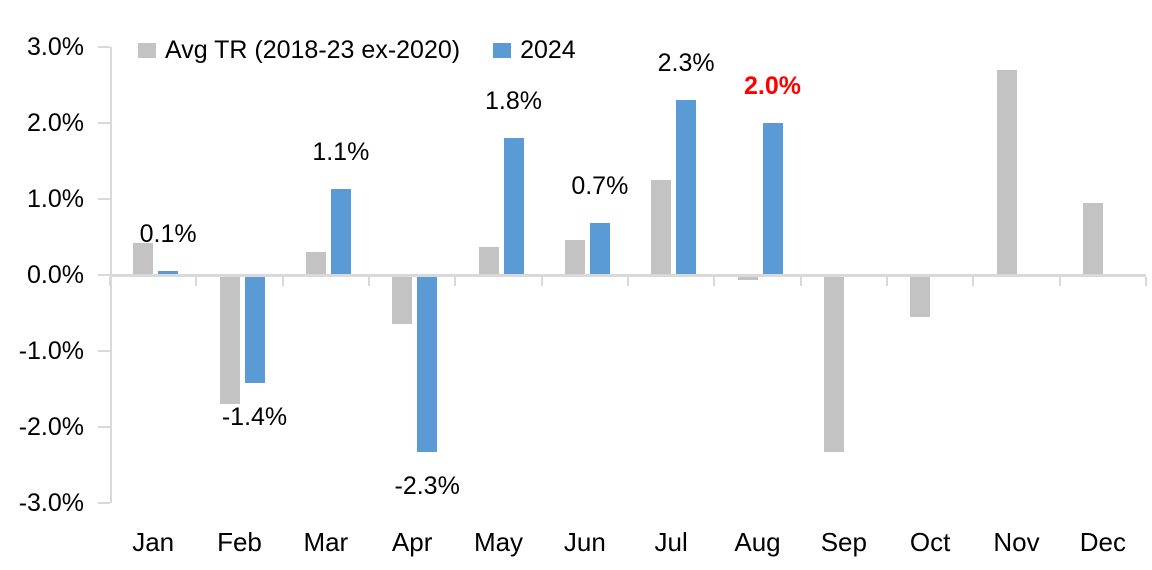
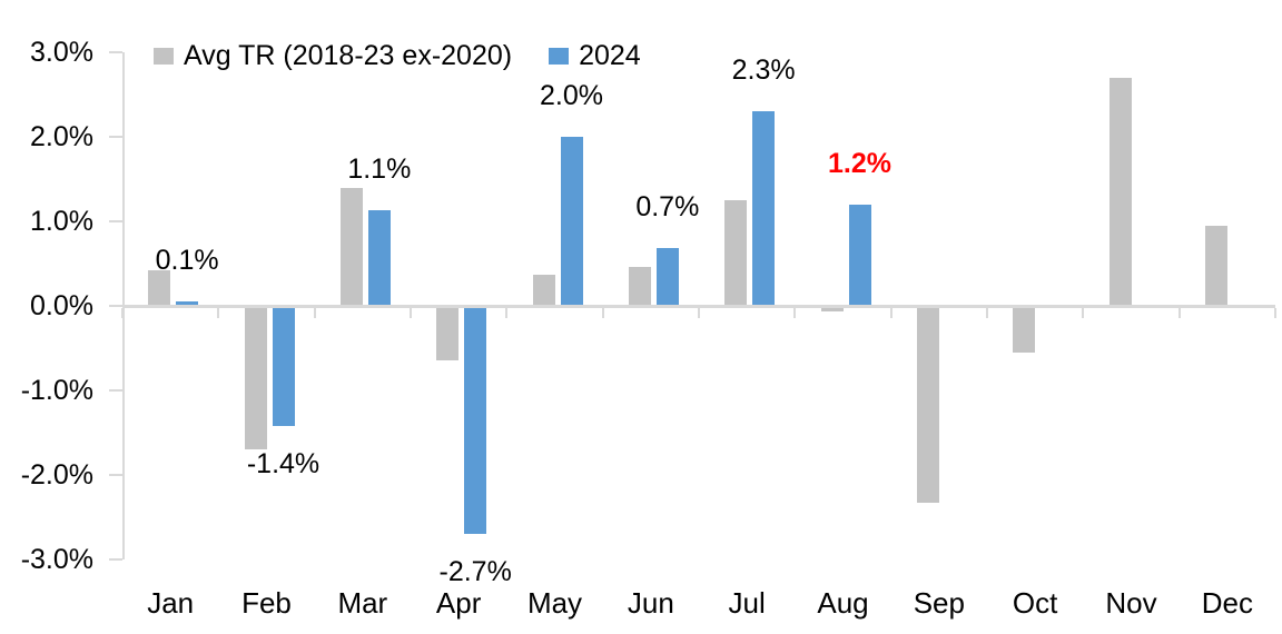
Avg TR (2018-23 ex-2020)/Mar: 0.3% -> 1.4%
2024/Apr: -2.3% -> -2.7%
2024/May: 1.8% -> 2.0%
2024/Aug: 2.0% -> 1.2%
